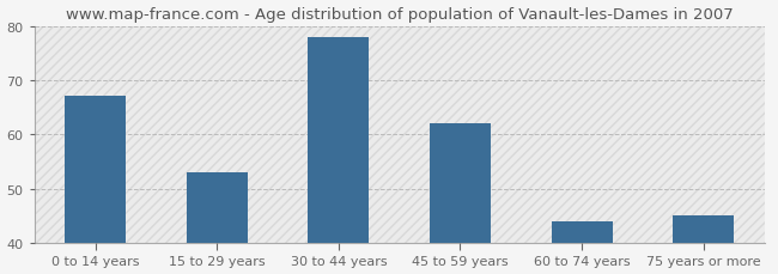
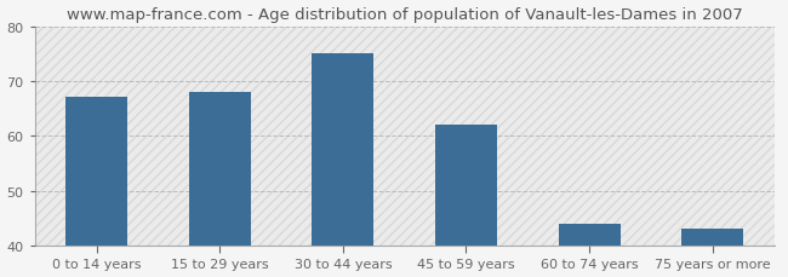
15 to 29 years: 53 -> 68
30 to 44 years: 78 -> 75
75 years or more: 45 -> 43
